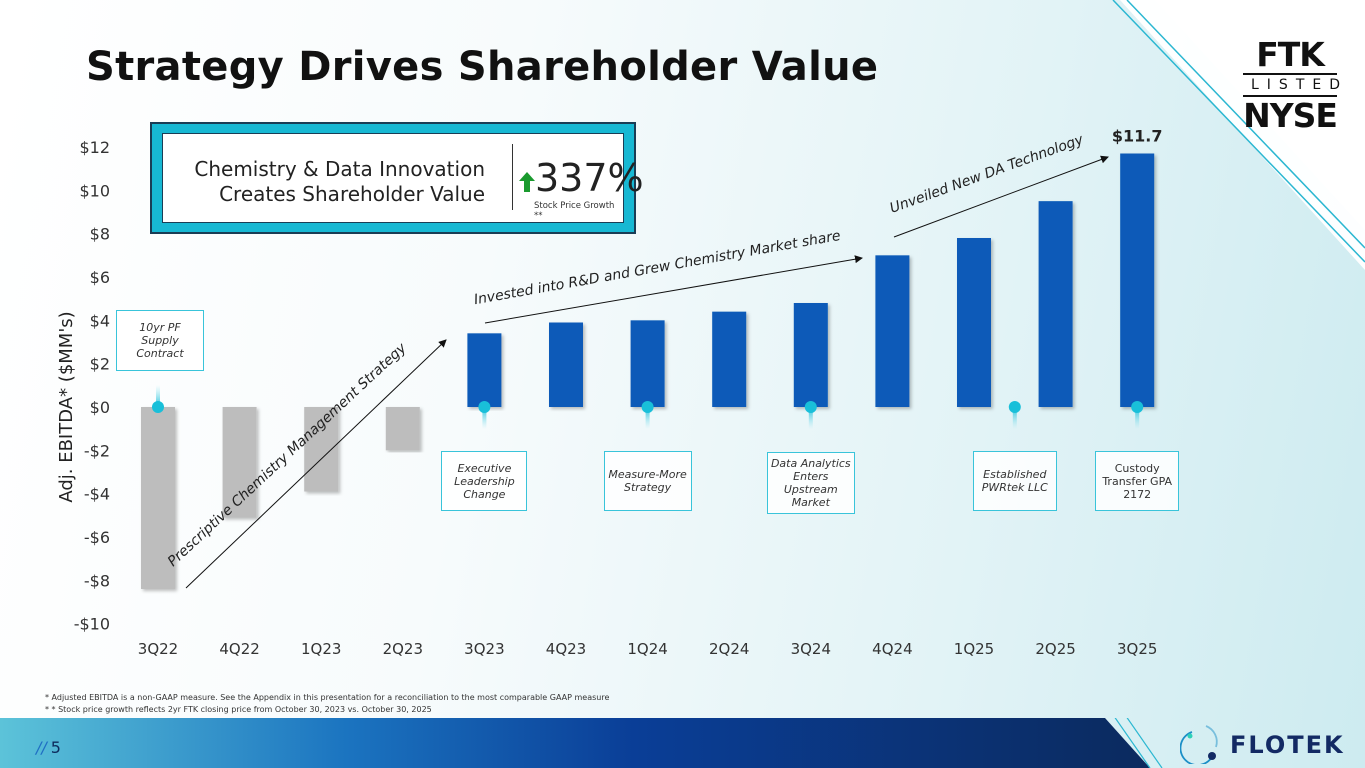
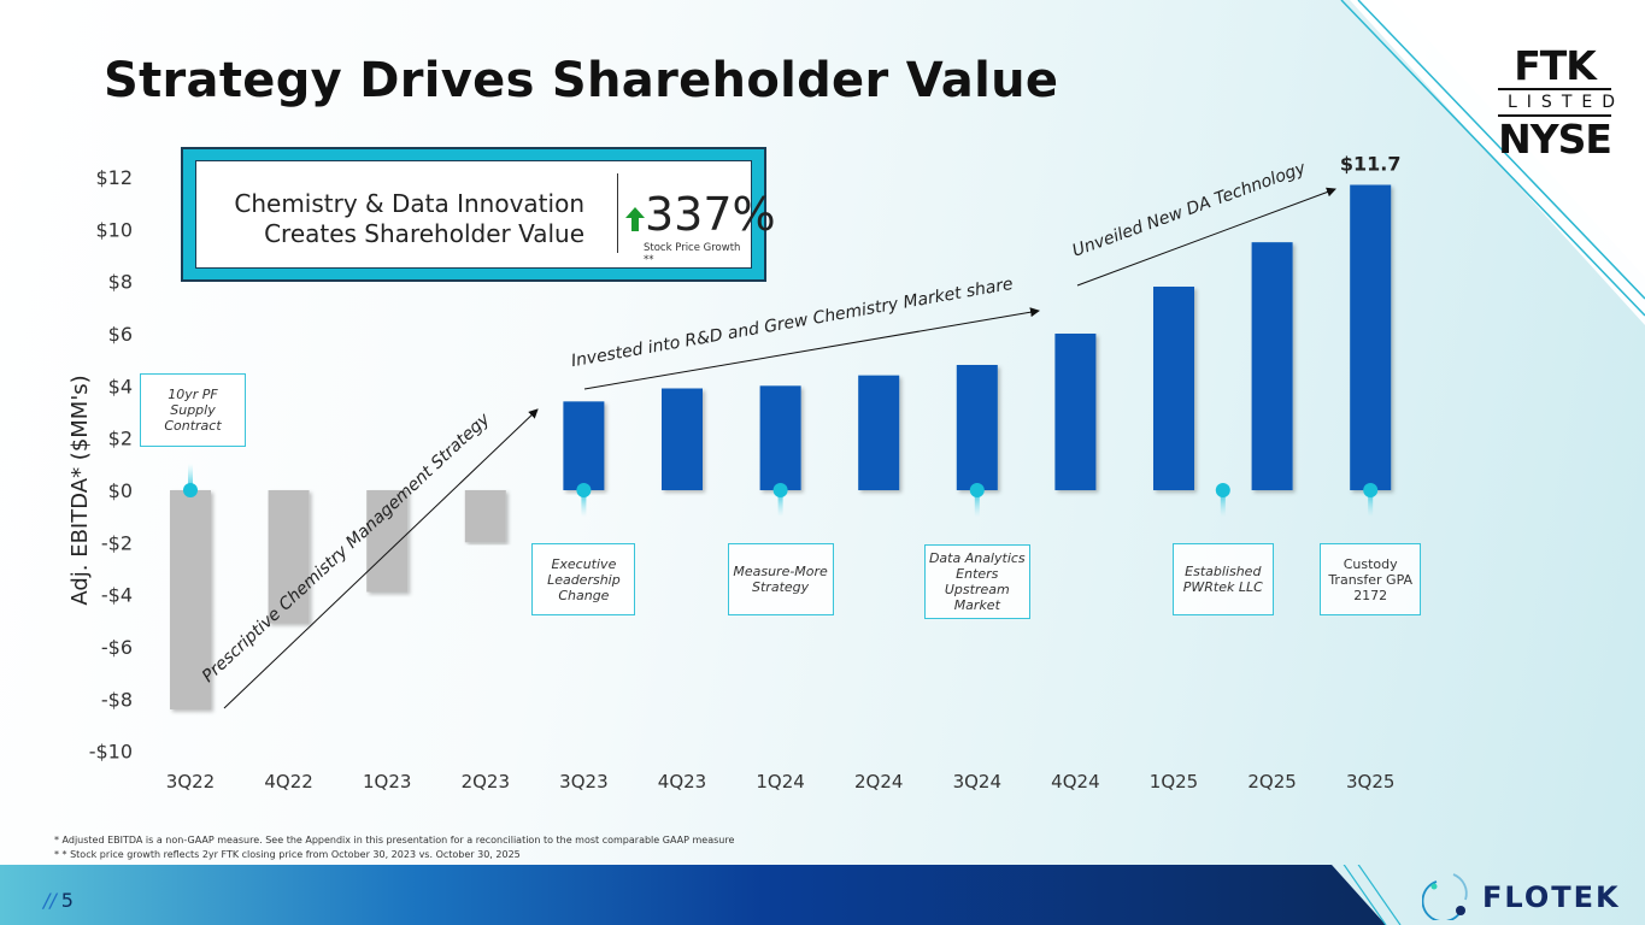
4Q24: $7.0 -> $6.0
